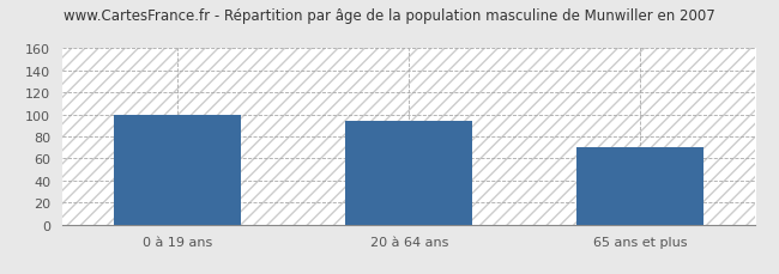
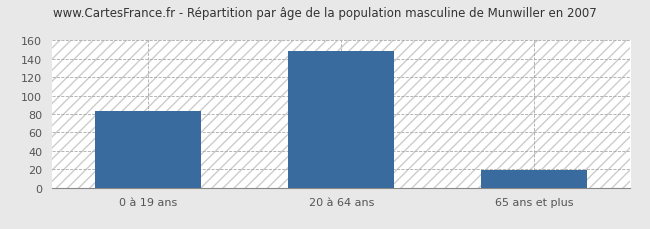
0 à 19 ans: 100 -> 83
20 à 64 ans: 94 -> 148
65 ans et plus: 70 -> 19
